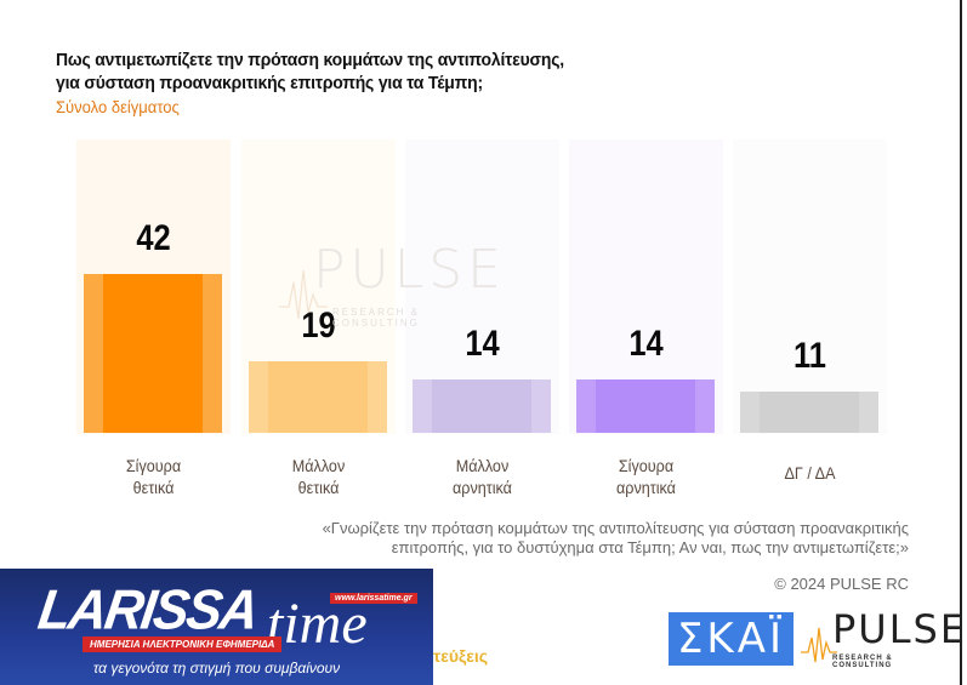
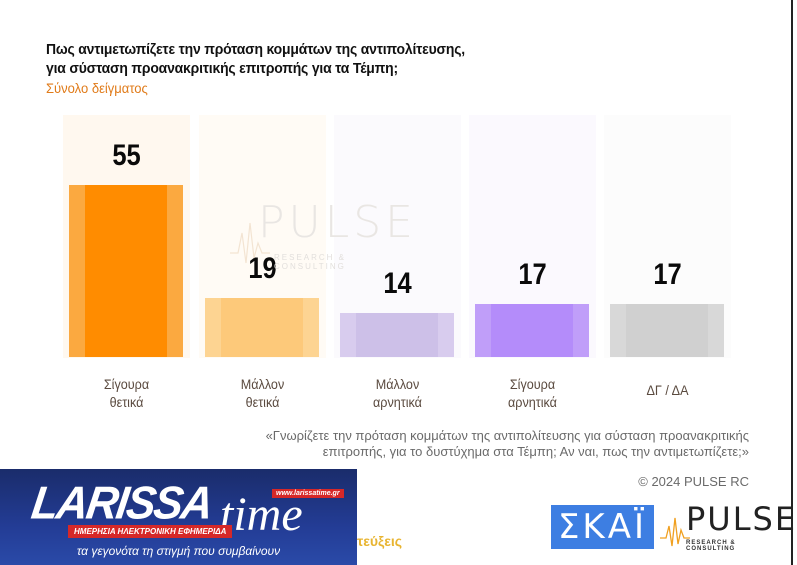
Σίγουρα θετικά: 42 -> 55
Σίγουρα αρνητικά: 14 -> 17
ΔΓ / ΔΑ: 11 -> 17
